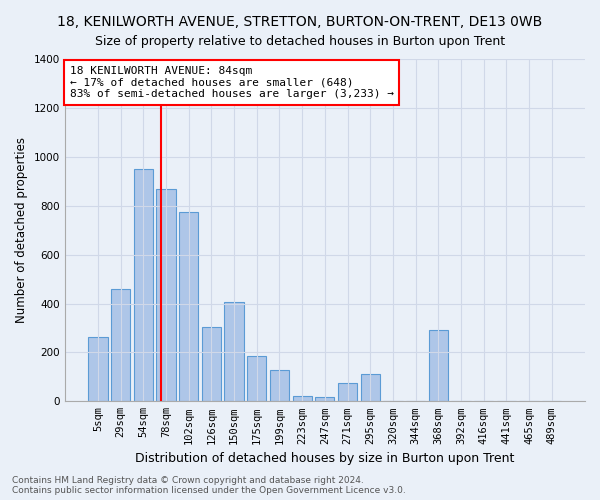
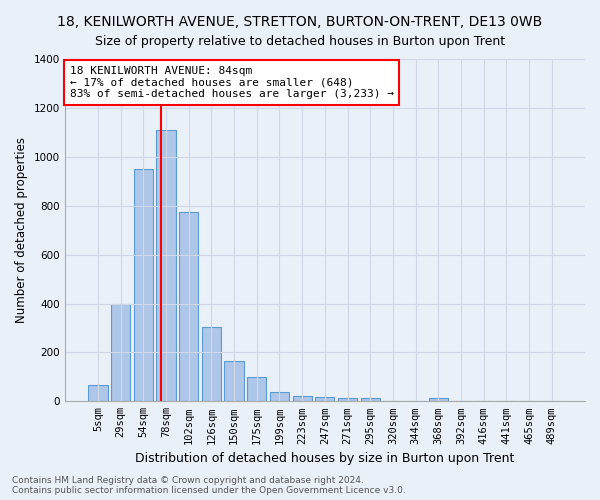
5sqm: 265 -> 65
29sqm: 460 -> 400
78sqm: 870 -> 1110
150sqm: 405 -> 165
175sqm: 185 -> 100
199sqm: 130 -> 37
271sqm: 75 -> 14
295sqm: 110 -> 14
368sqm: 290 -> 14
